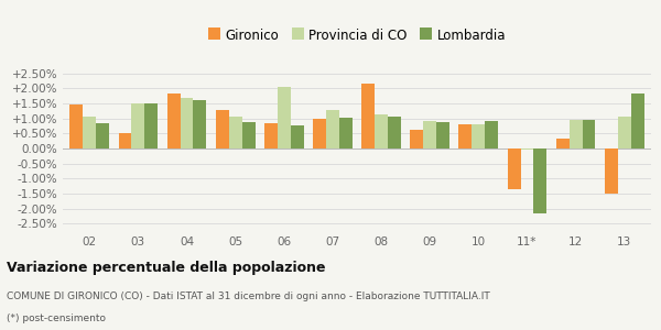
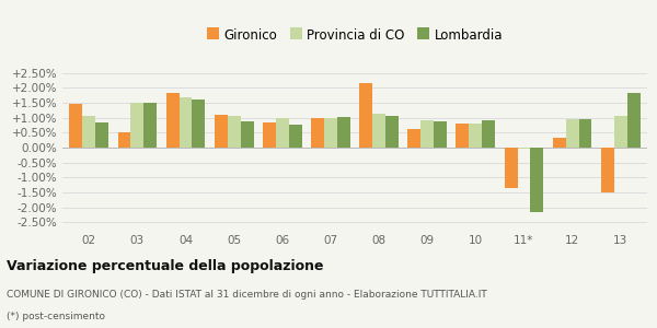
Gironico/05: 1.30% -> 1.10%
Provincia di CO/06: 2.05% -> 0.98%
Provincia di CO/07: 1.30% -> 1.00%
